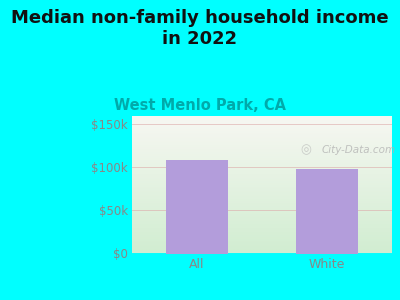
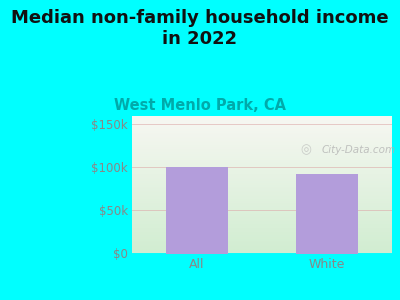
All: $108k -> $100k
White: $98k -> $92k
